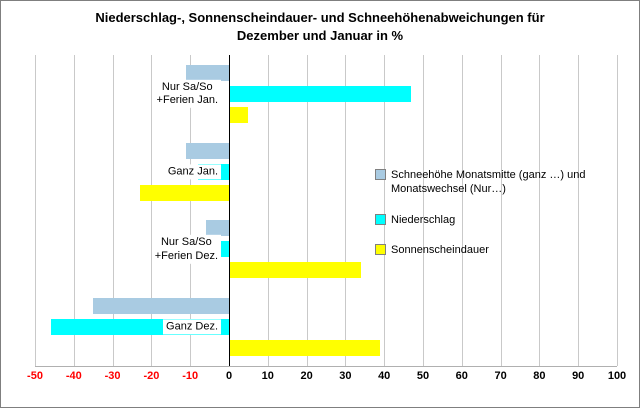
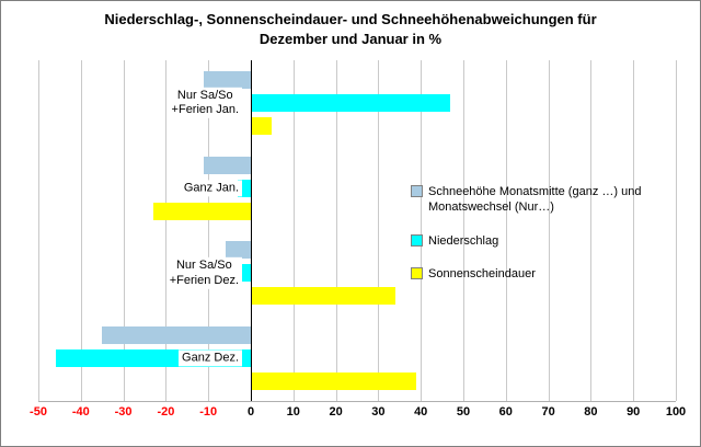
Niederschlag/Ganz Jan.: -8 -> -3
